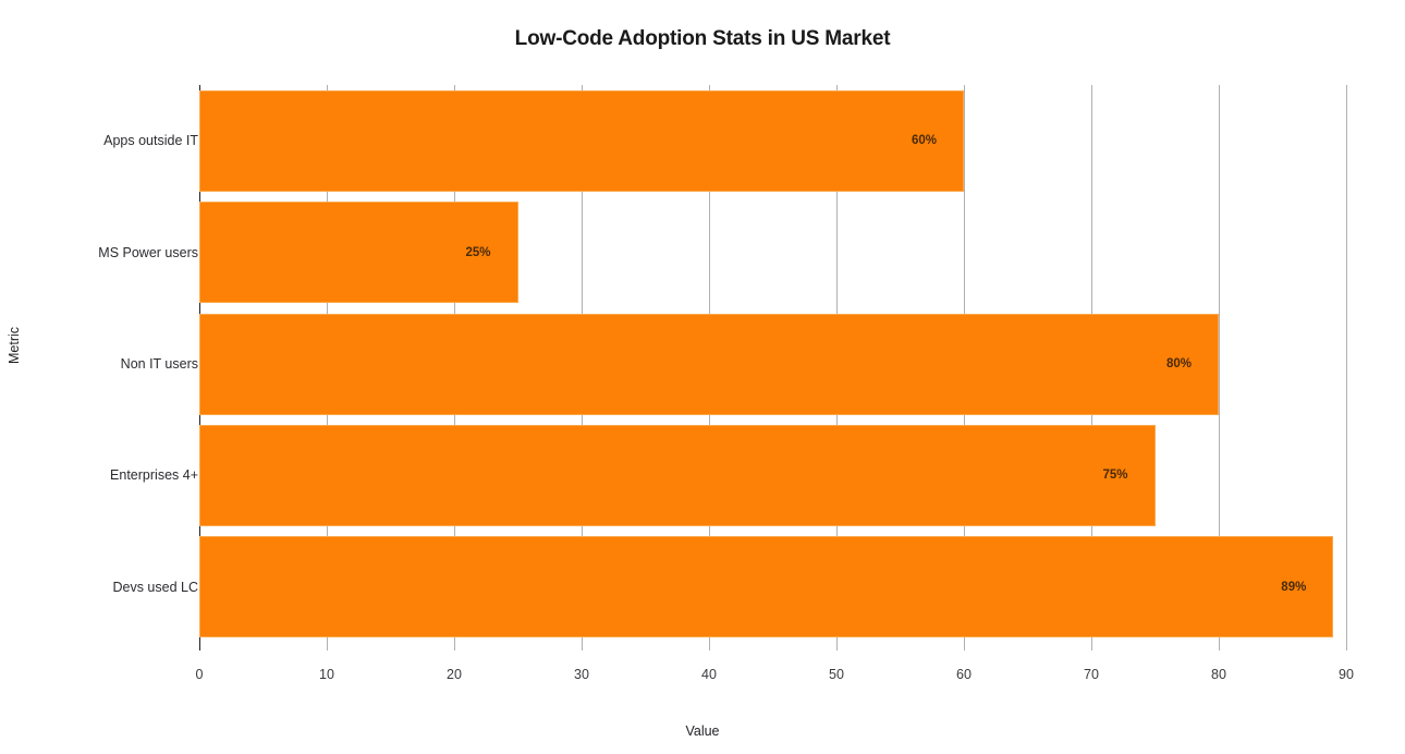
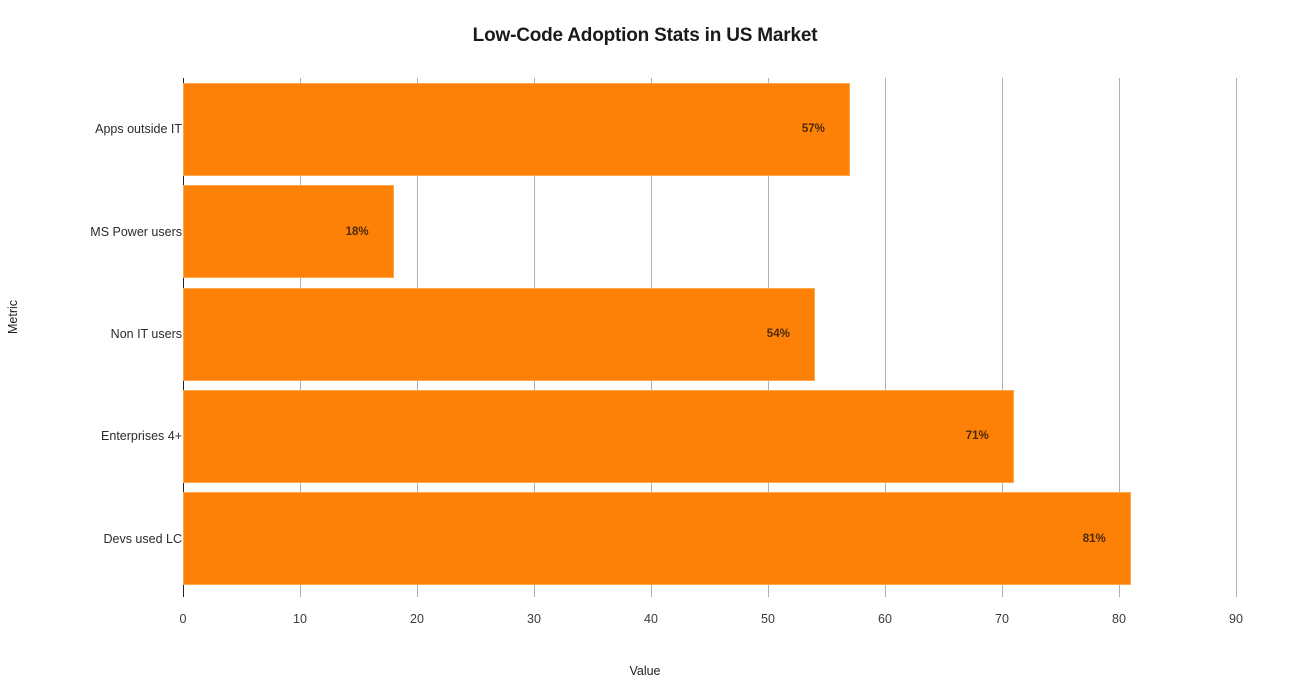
Apps outside IT: 60% -> 57%
MS Power users: 25% -> 18%
Non IT users: 80% -> 54%
Enterprises 4+: 75% -> 71%
Devs used LC: 89% -> 81%
